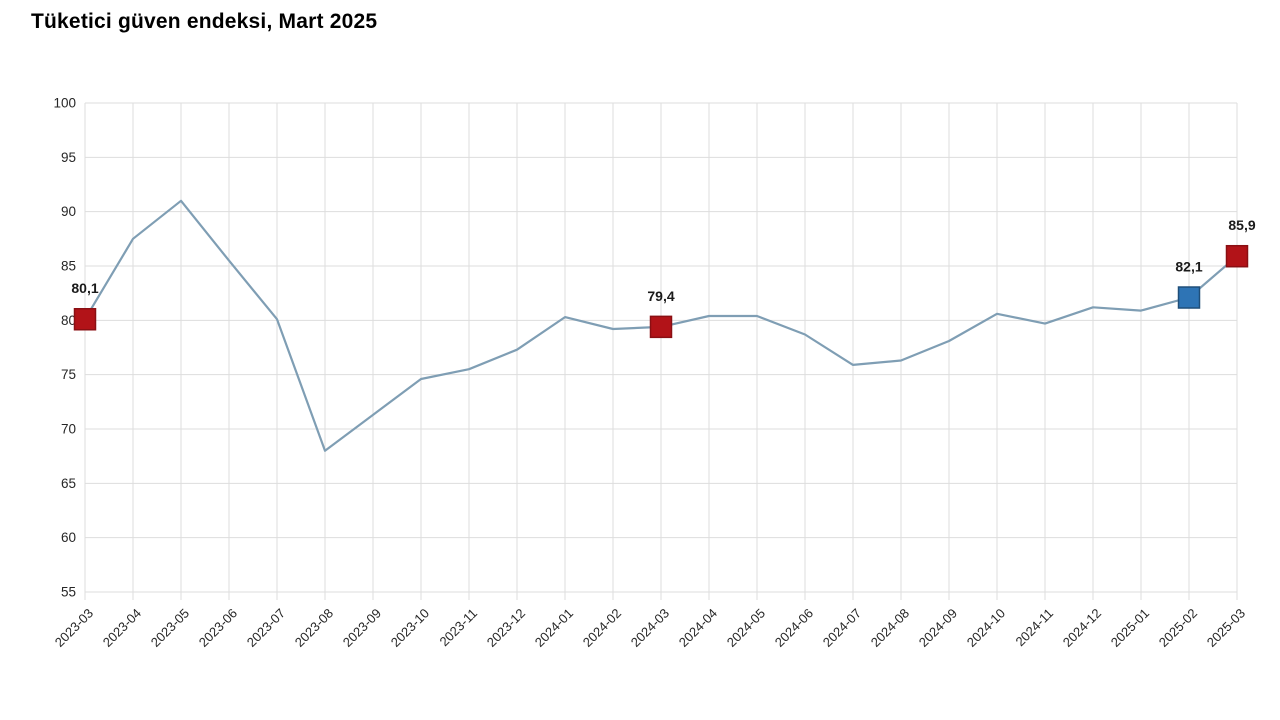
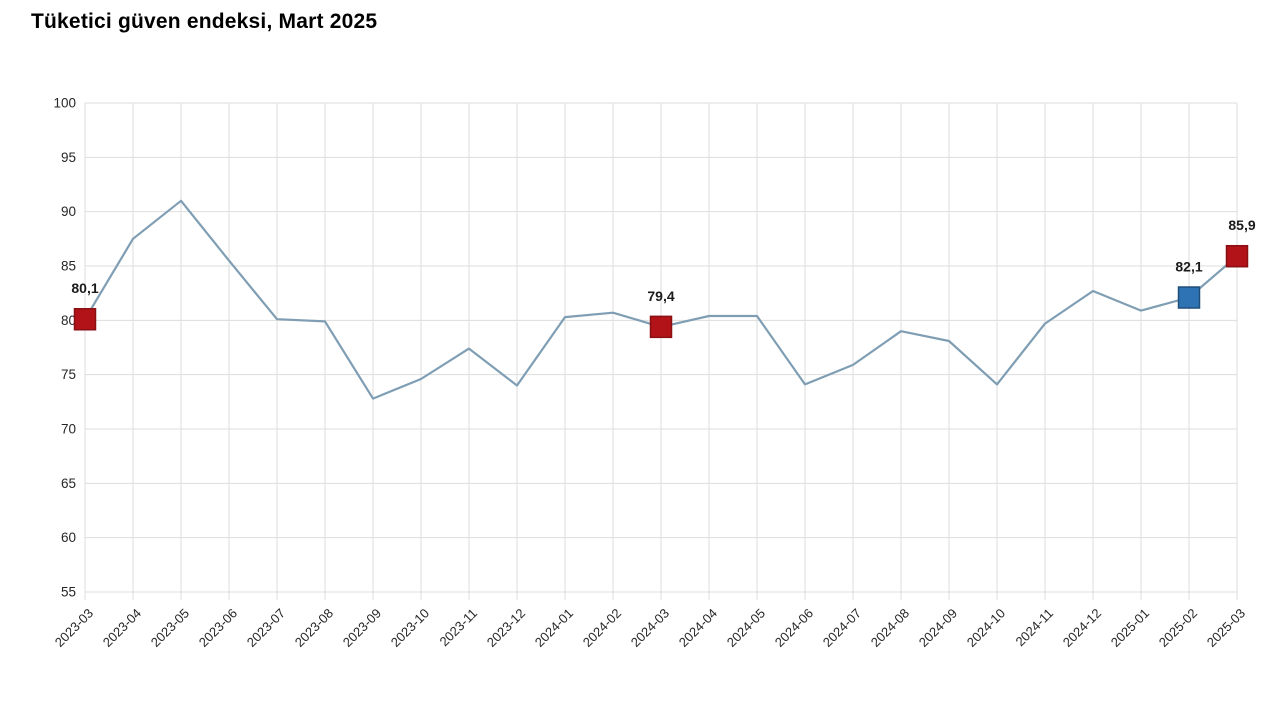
2023-08: 68.0 -> 79.9
2023-09: 71.3 -> 72.8
2023-11: 75.5 -> 77.4
2023-12: 77.3 -> 74.0
2024-02: 79.2 -> 80.7
2024-06: 78.7 -> 74.1
2024-08: 76.3 -> 79.0
2024-10: 80.6 -> 74.1
2024-12: 81.2 -> 82.7
